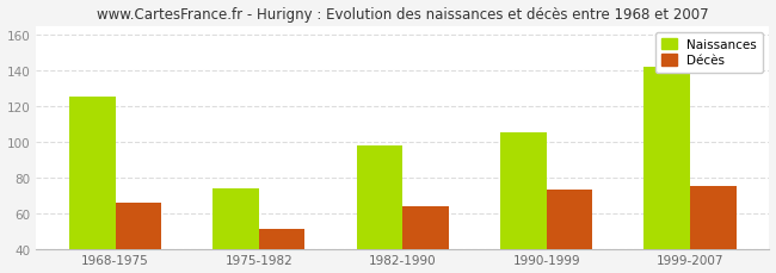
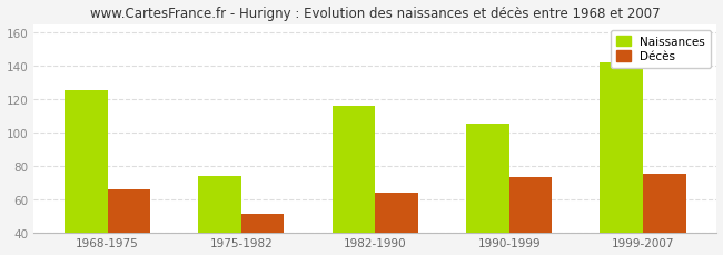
Naissances/1982-1990: 98 -> 116
